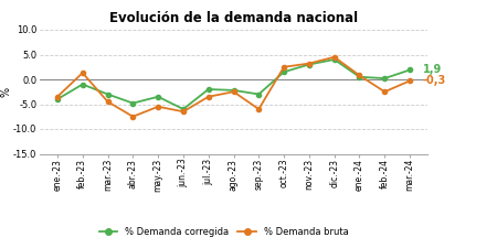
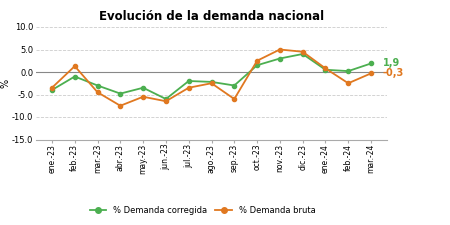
% Demanda bruta/nov.-23: 3.2 -> 5.0
